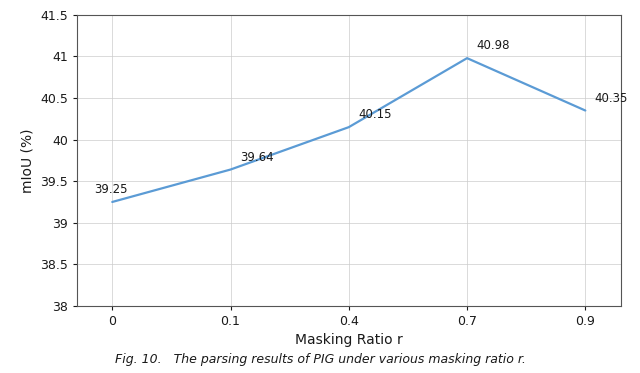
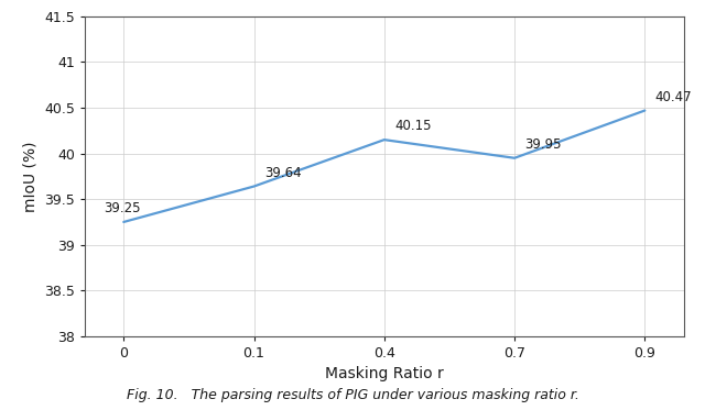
0.7: 40.98 -> 39.95
0.9: 40.35 -> 40.47
